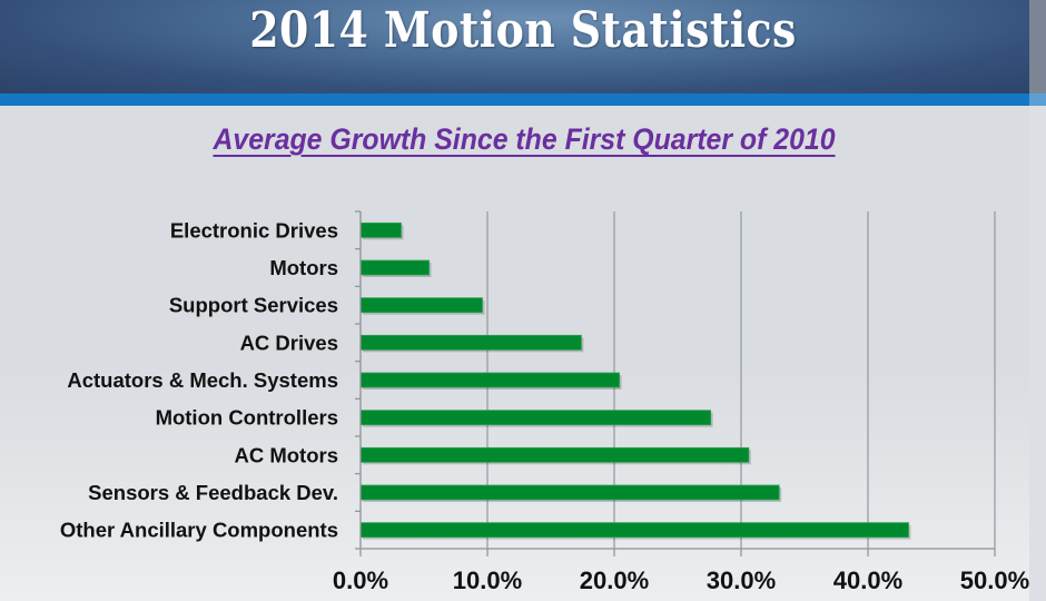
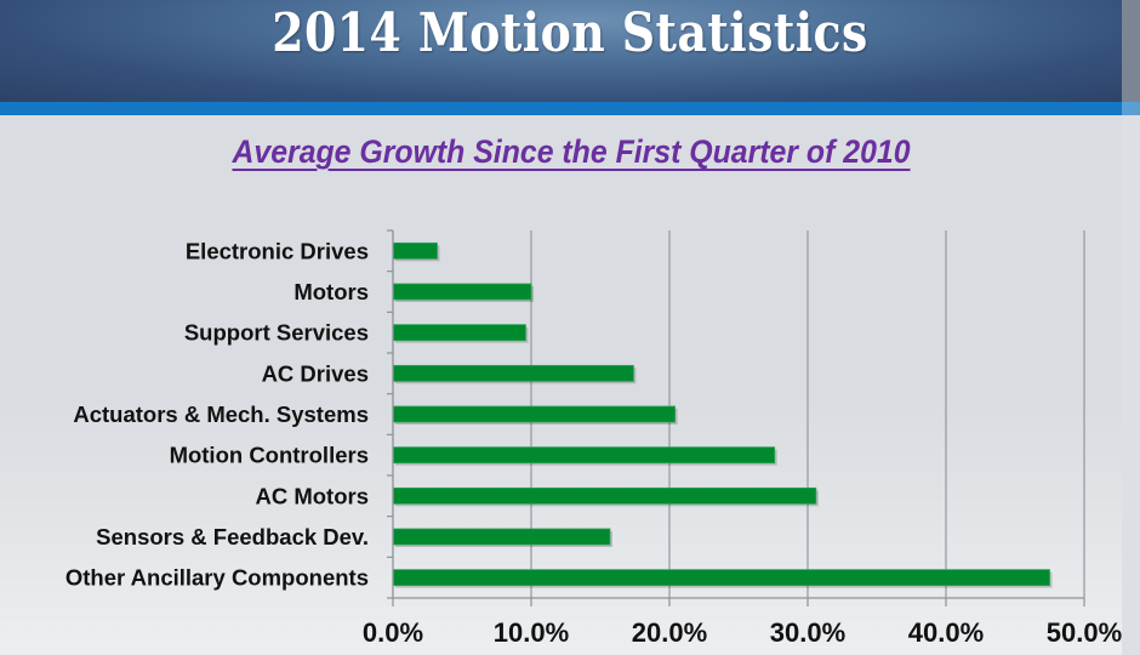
Motors: 5.4% -> 10.0%
Sensors & Feedback Dev.: 33.0% -> 15.7%
Other Ancillary Components: 43.2% -> 47.5%
